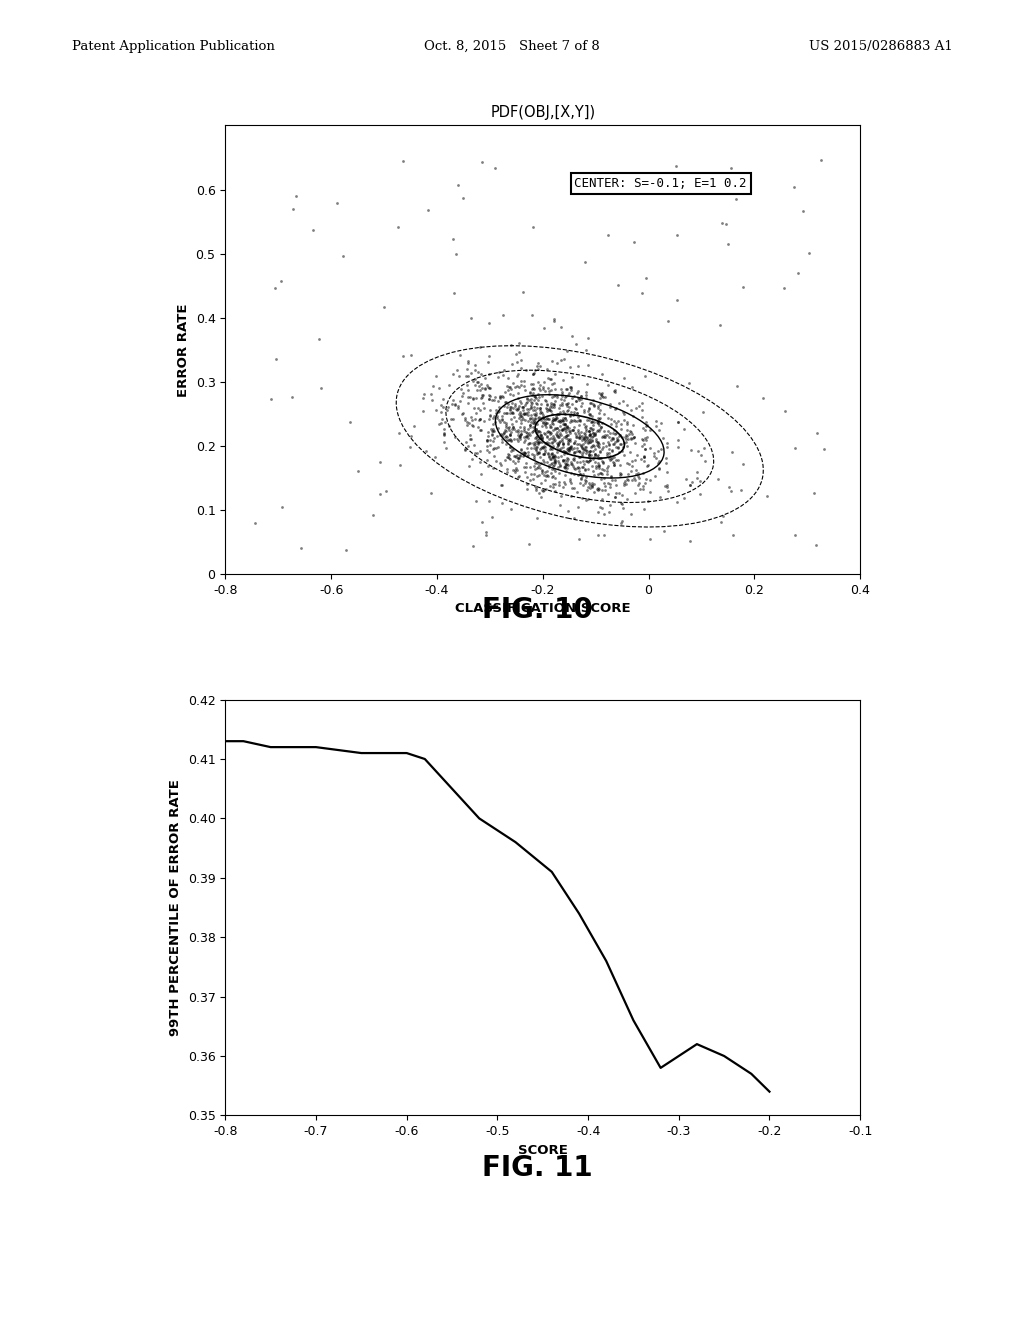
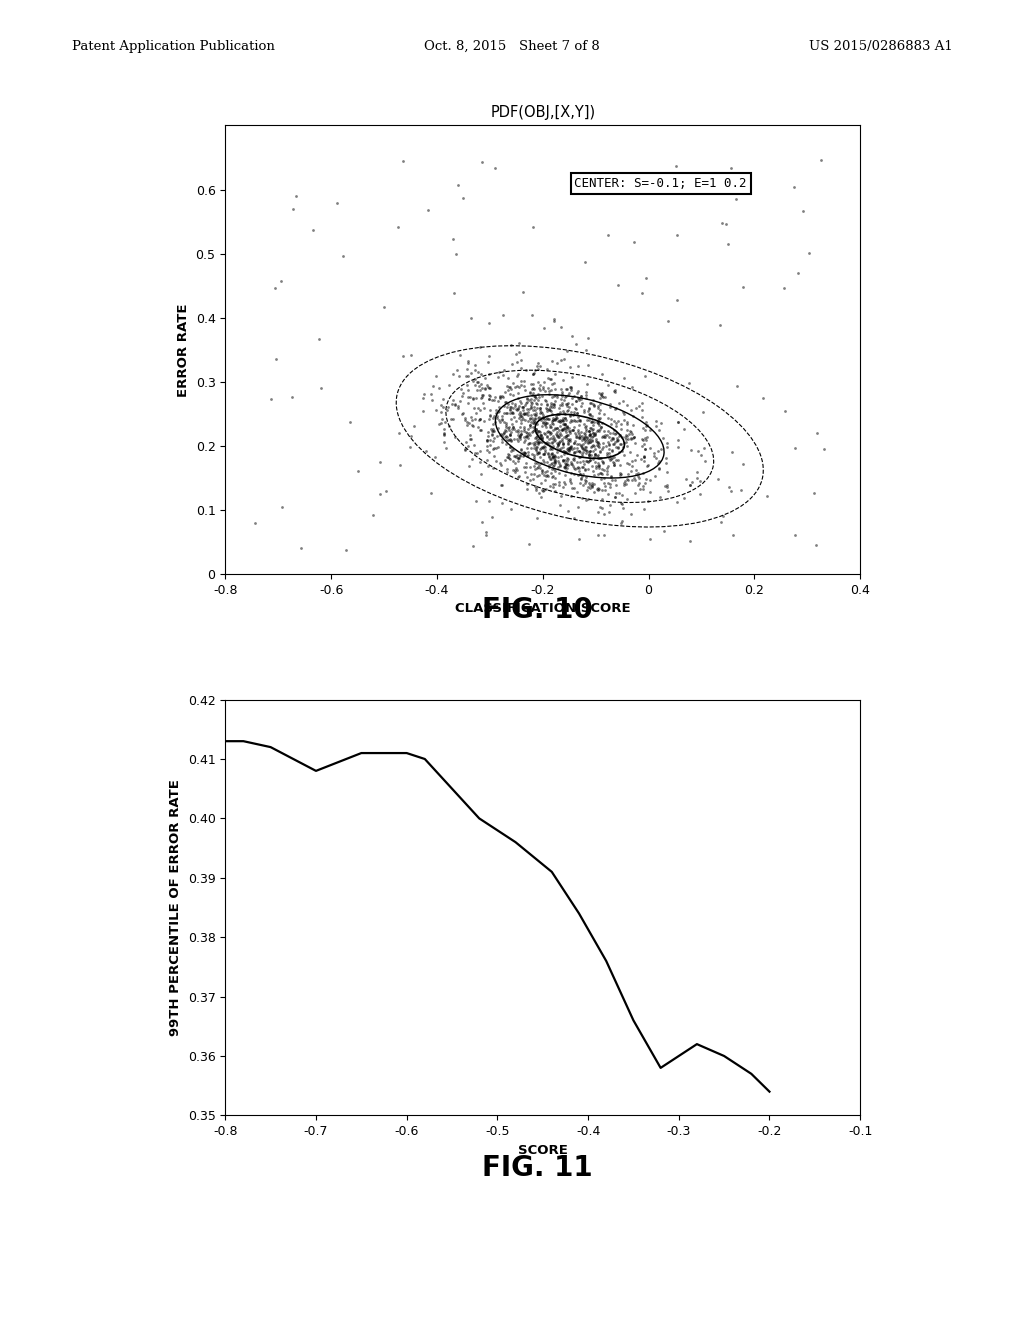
-0.7: 0.412 -> 0.408
